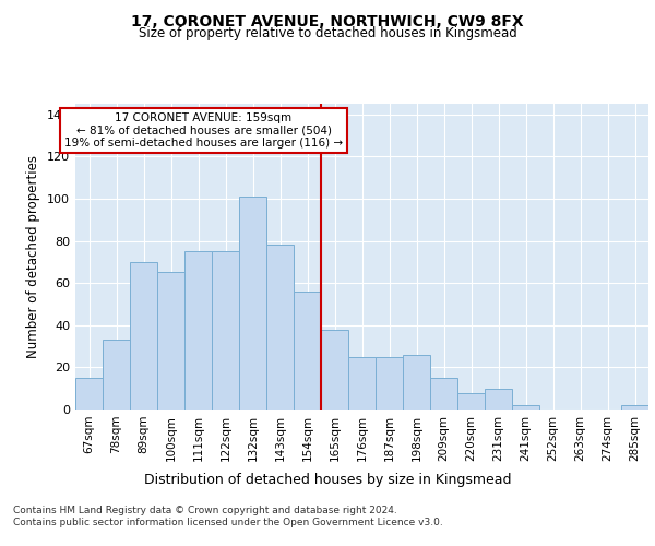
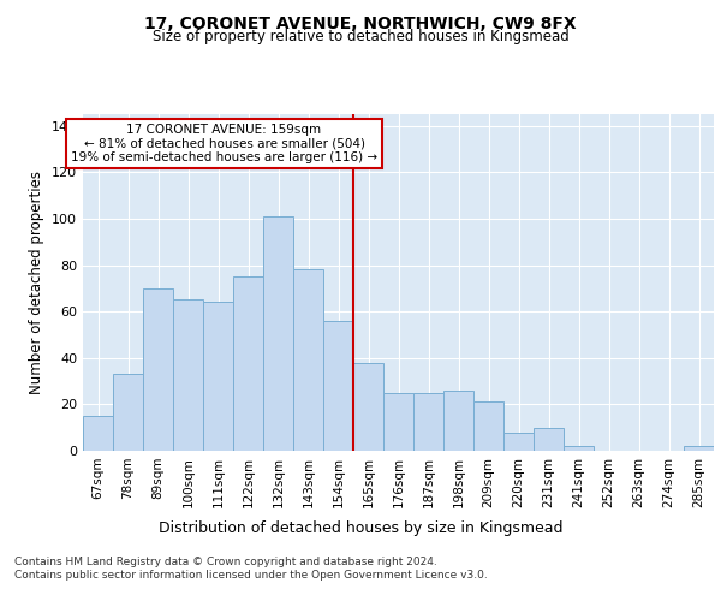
111sqm: 75 -> 64
209sqm: 15 -> 21
